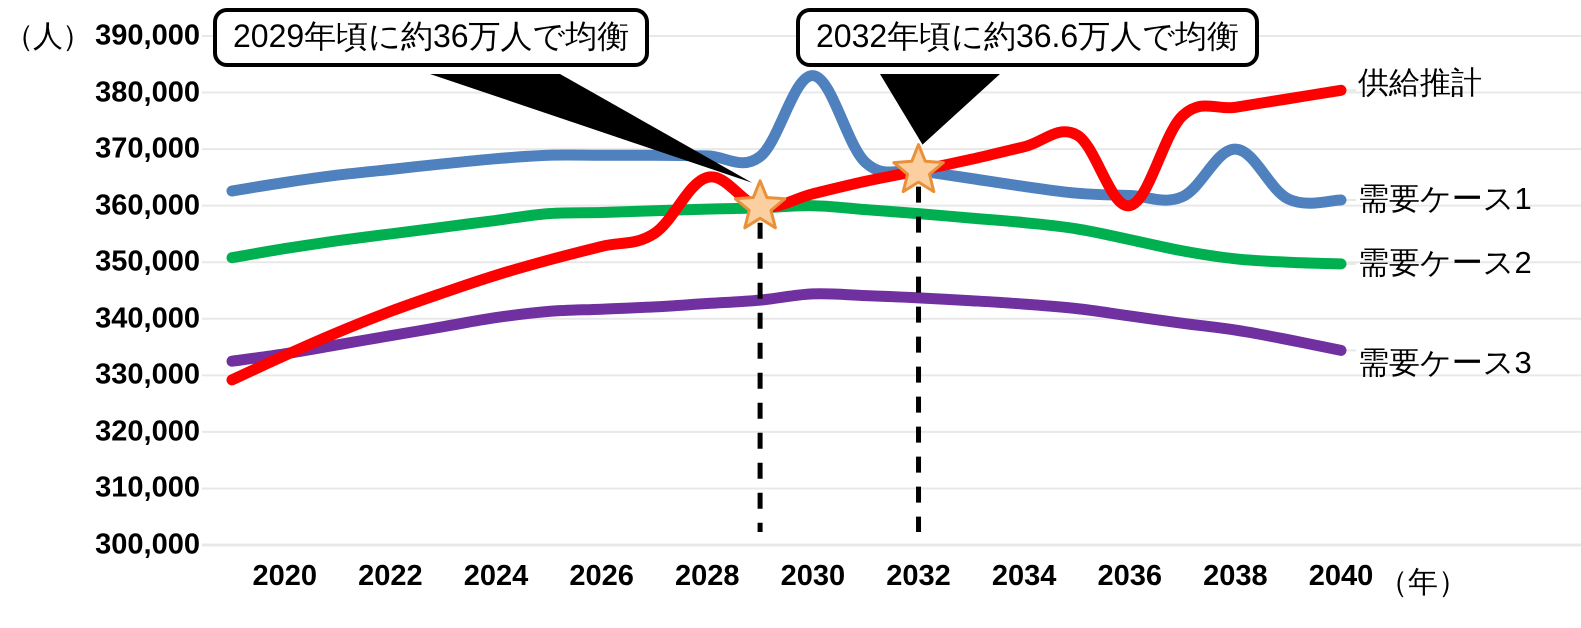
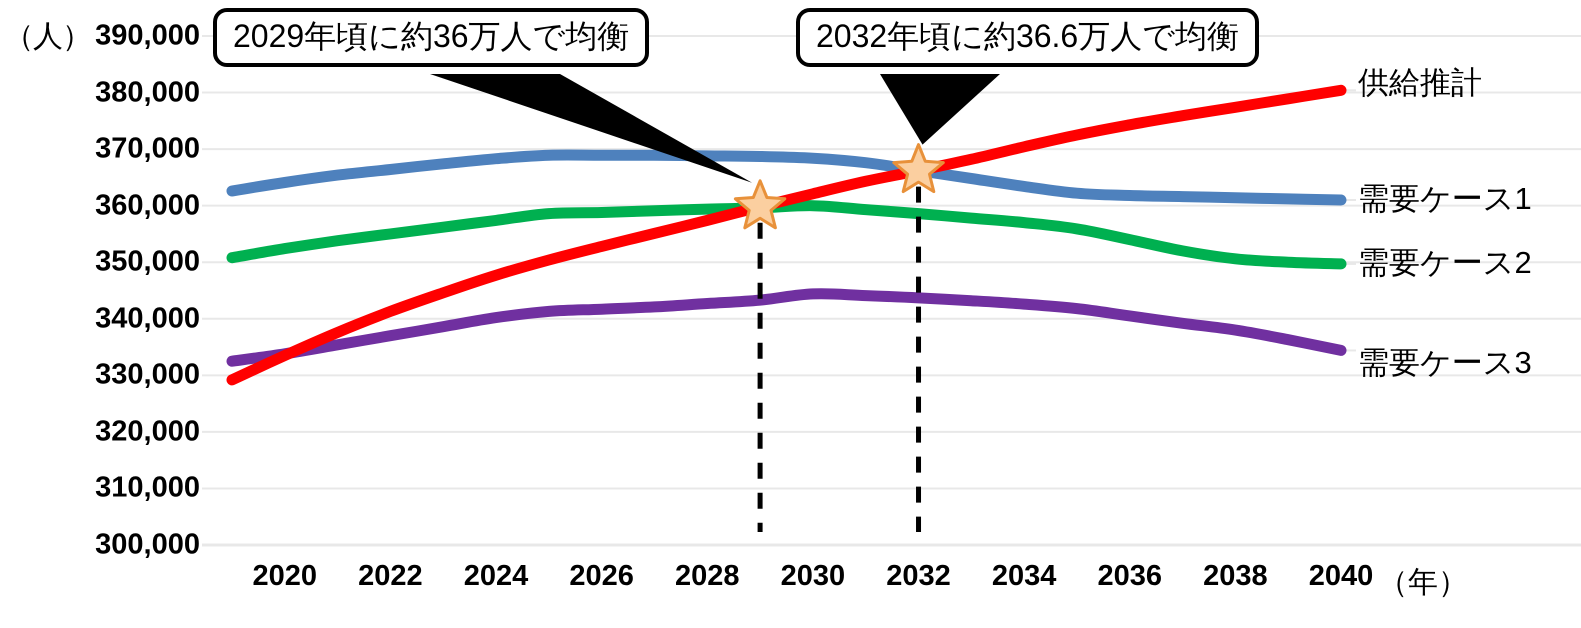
供給推計/2028: 365000 -> 357000
需要ケース1/2030: 383000 -> 368000
供給推計/2036: 360000 -> 374000
需要ケース1/2038: 370000 -> 361000
